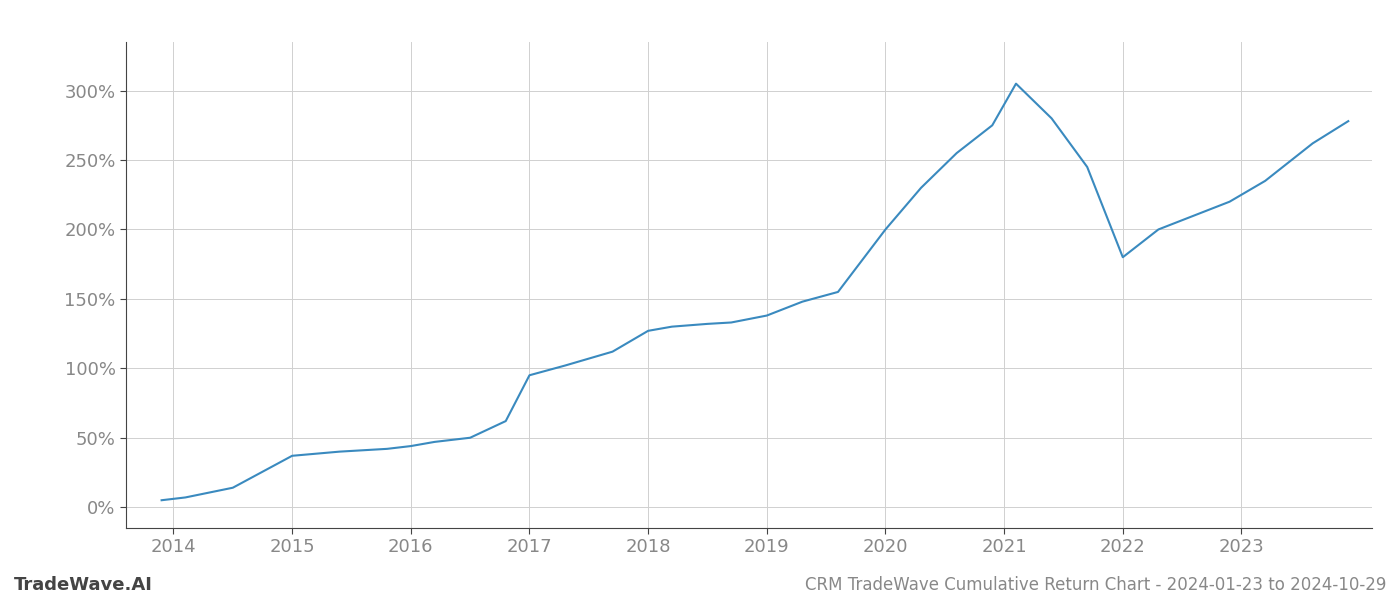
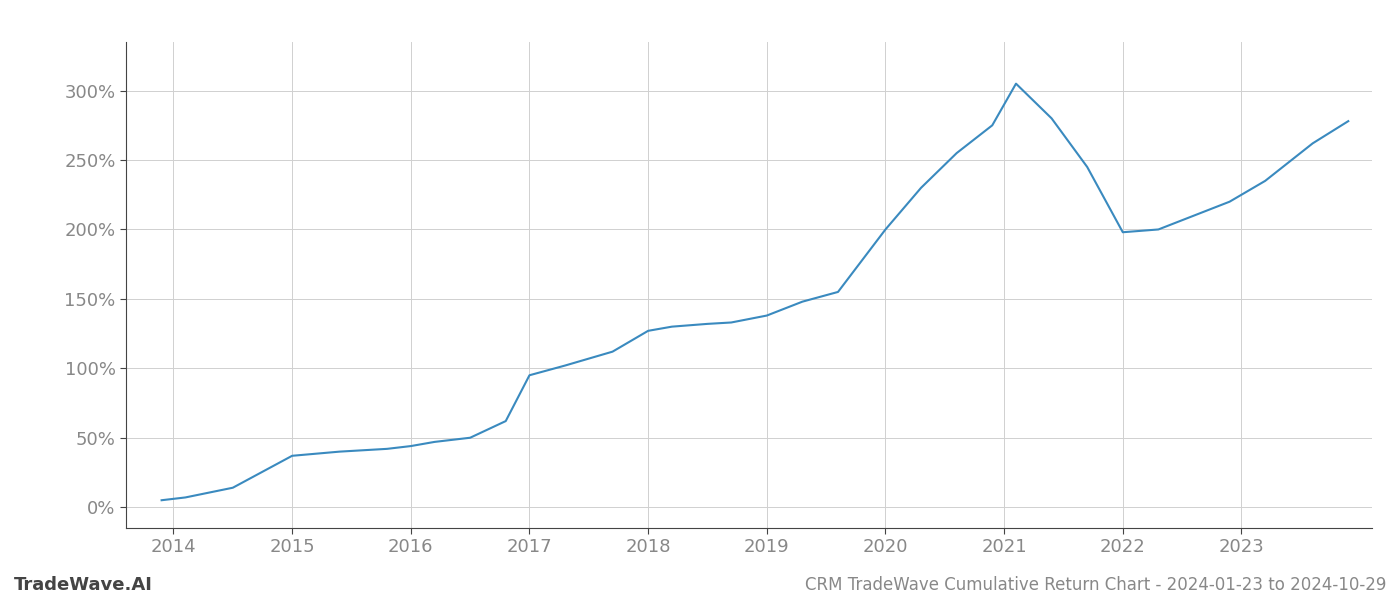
2022: 180% -> 198%
